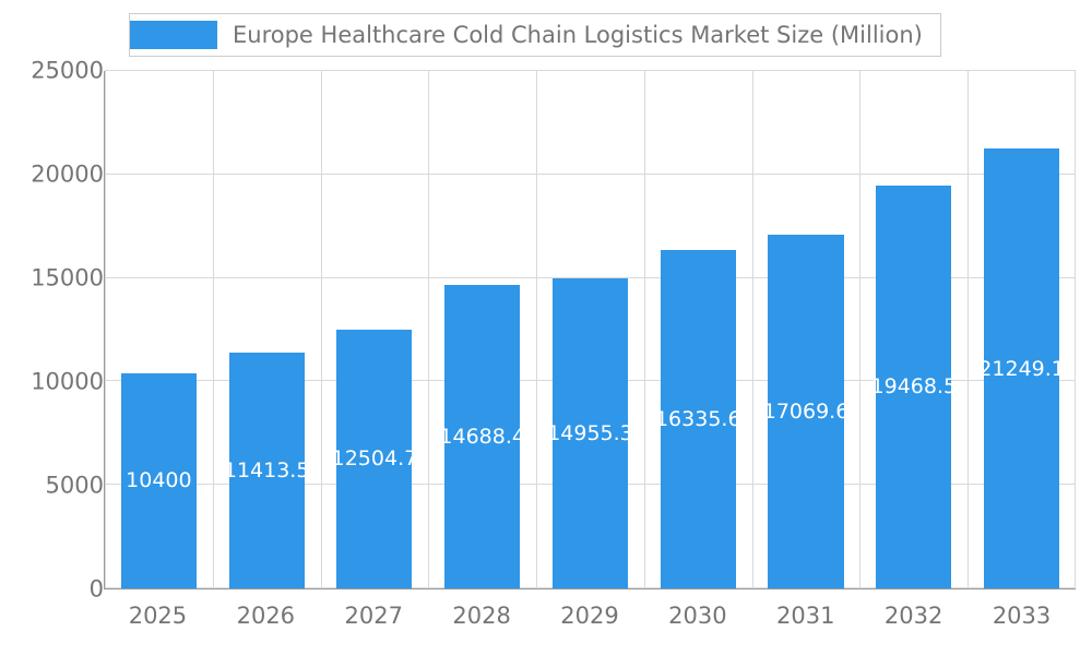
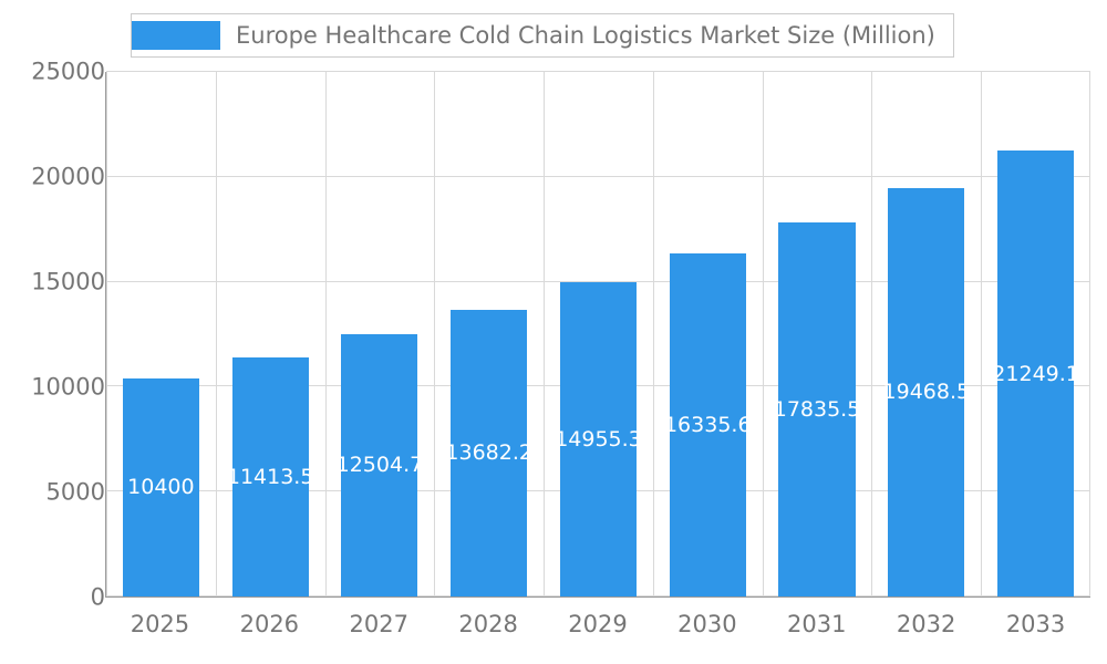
2028: 14688.4 -> 13682.2
2031: 17069.6 -> 17835.5
